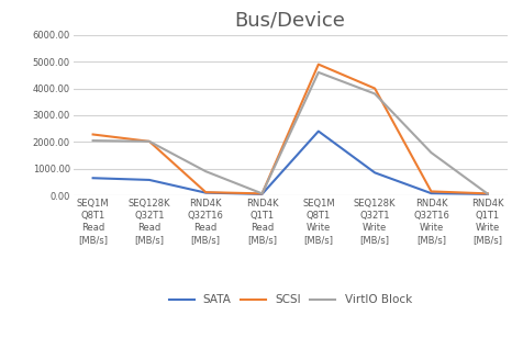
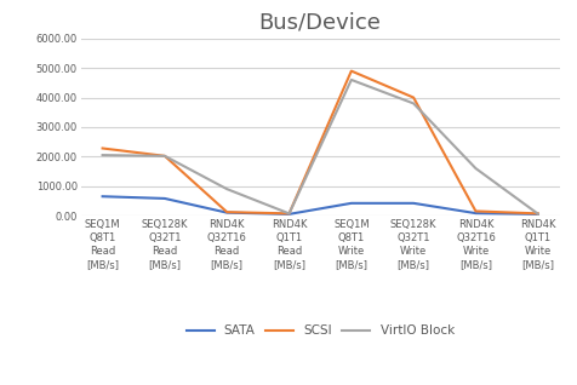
SATA/SEQ1M Q8T1 Write [MB/s]: 2400 -> 420
SATA/SEQ128K Q32T1 Write [MB/s]: 850 -> 420
